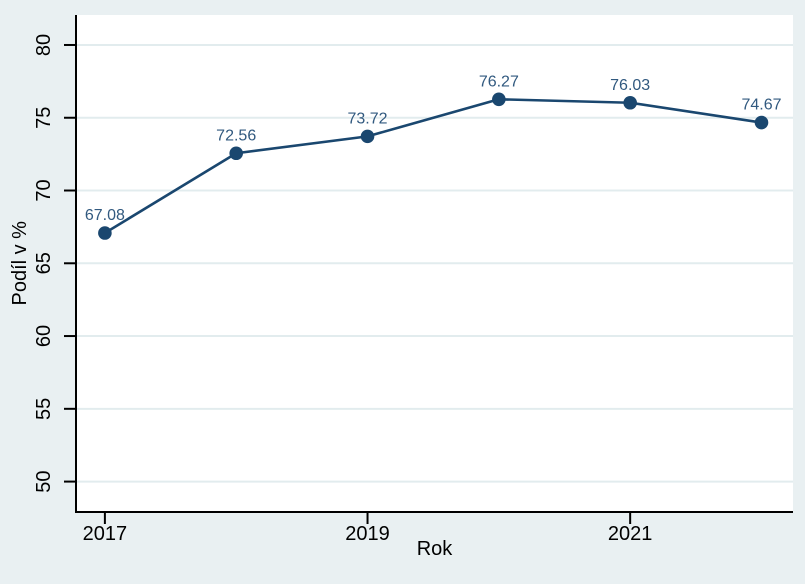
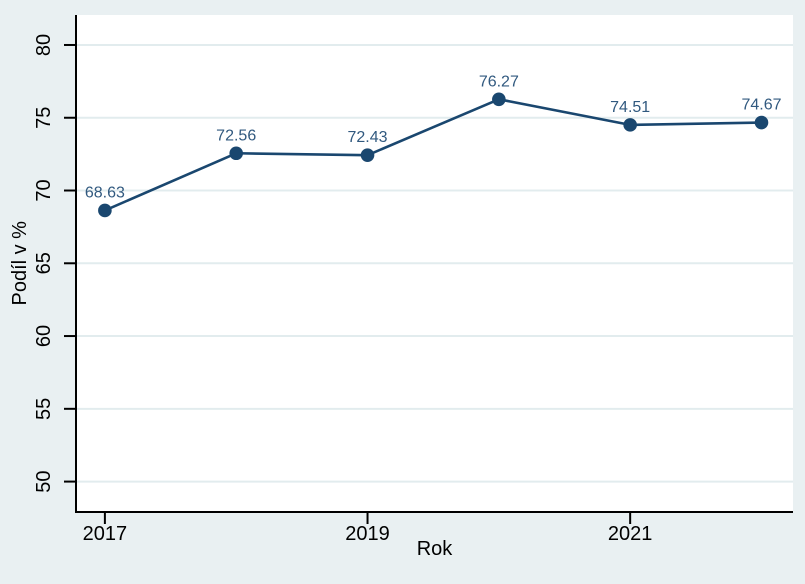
2017: 67.08 -> 68.63
2019: 73.72 -> 72.43
2021: 76.03 -> 74.51
